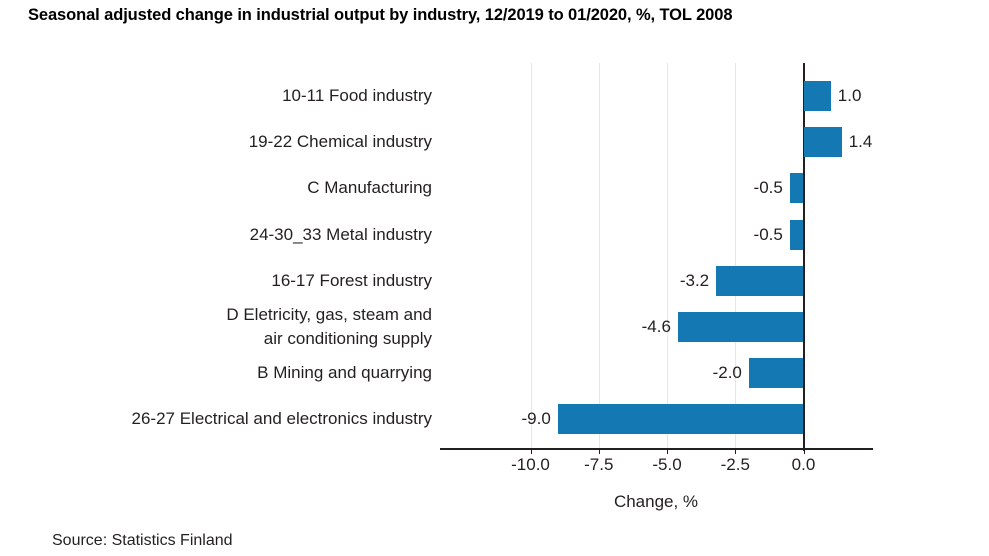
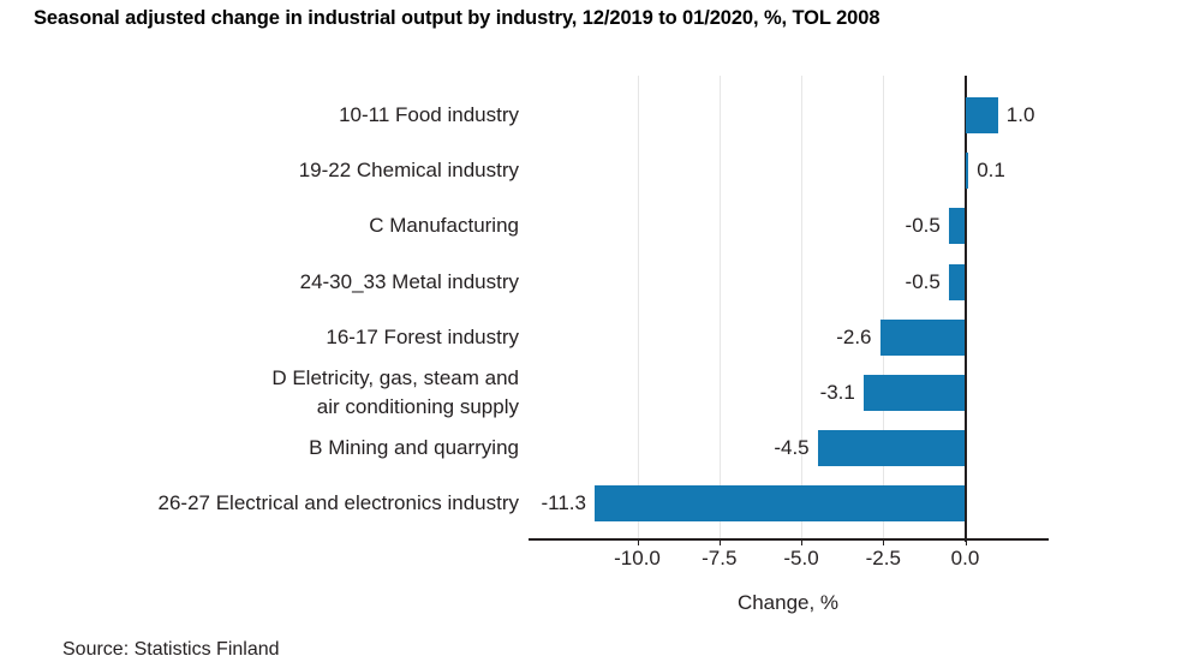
19-22 Chemical industry: 1.4 -> 0.1
16-17 Forest industry: -3.2 -> -2.6
D Eletricity, gas, steam and air conditioning supply: -4.6 -> -3.1
B Mining and quarrying: -2.0 -> -4.5
26-27 Electrical and electronics industry: -9.0 -> -11.3
